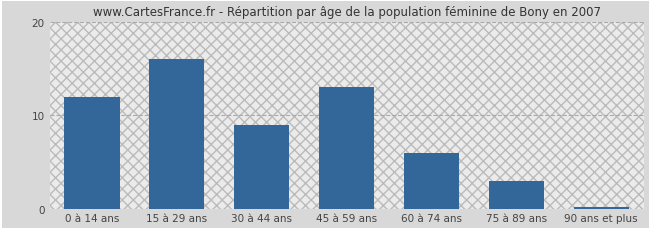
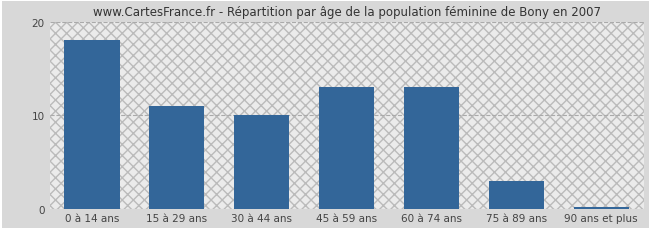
0 à 14 ans: 12.0 -> 18.0
15 à 29 ans: 16.0 -> 11.0
30 à 44 ans: 9.0 -> 10.0
60 à 74 ans: 6.0 -> 13.0
